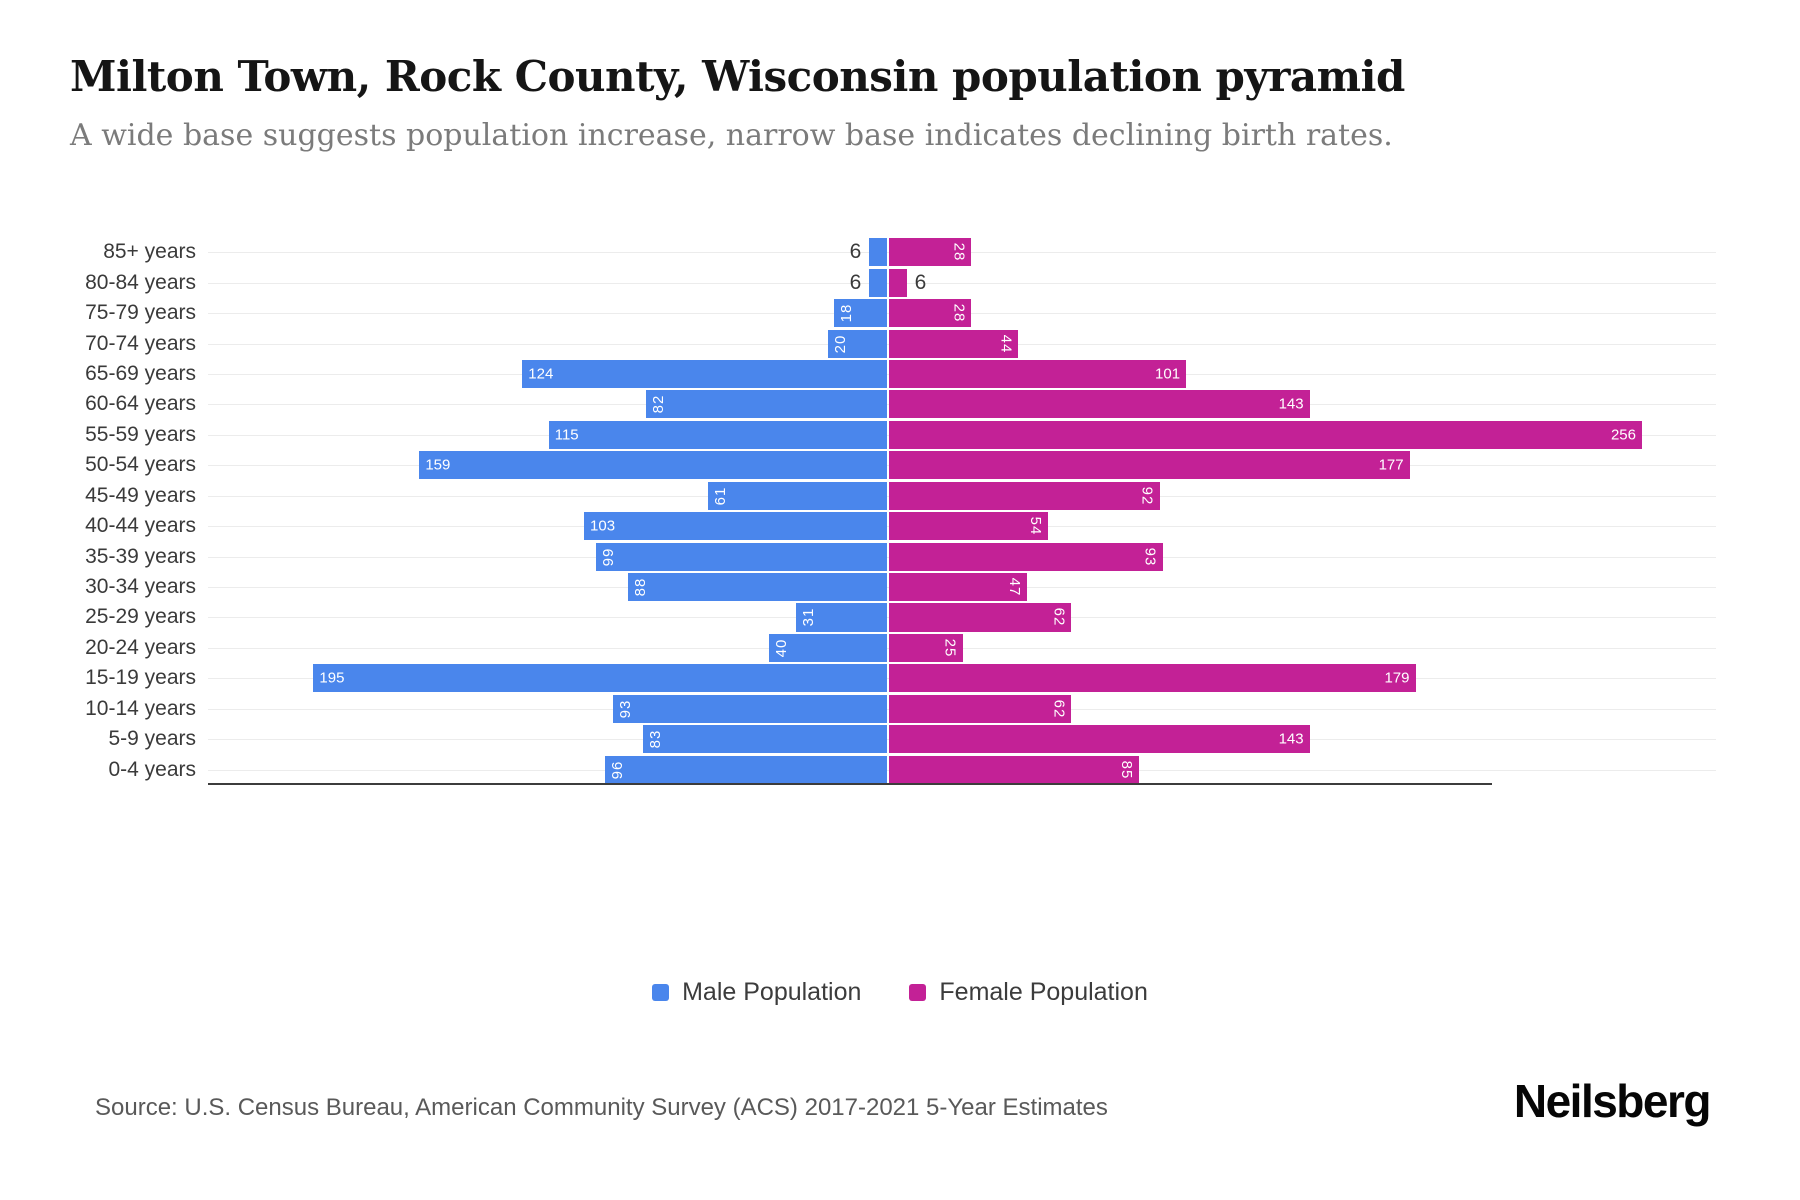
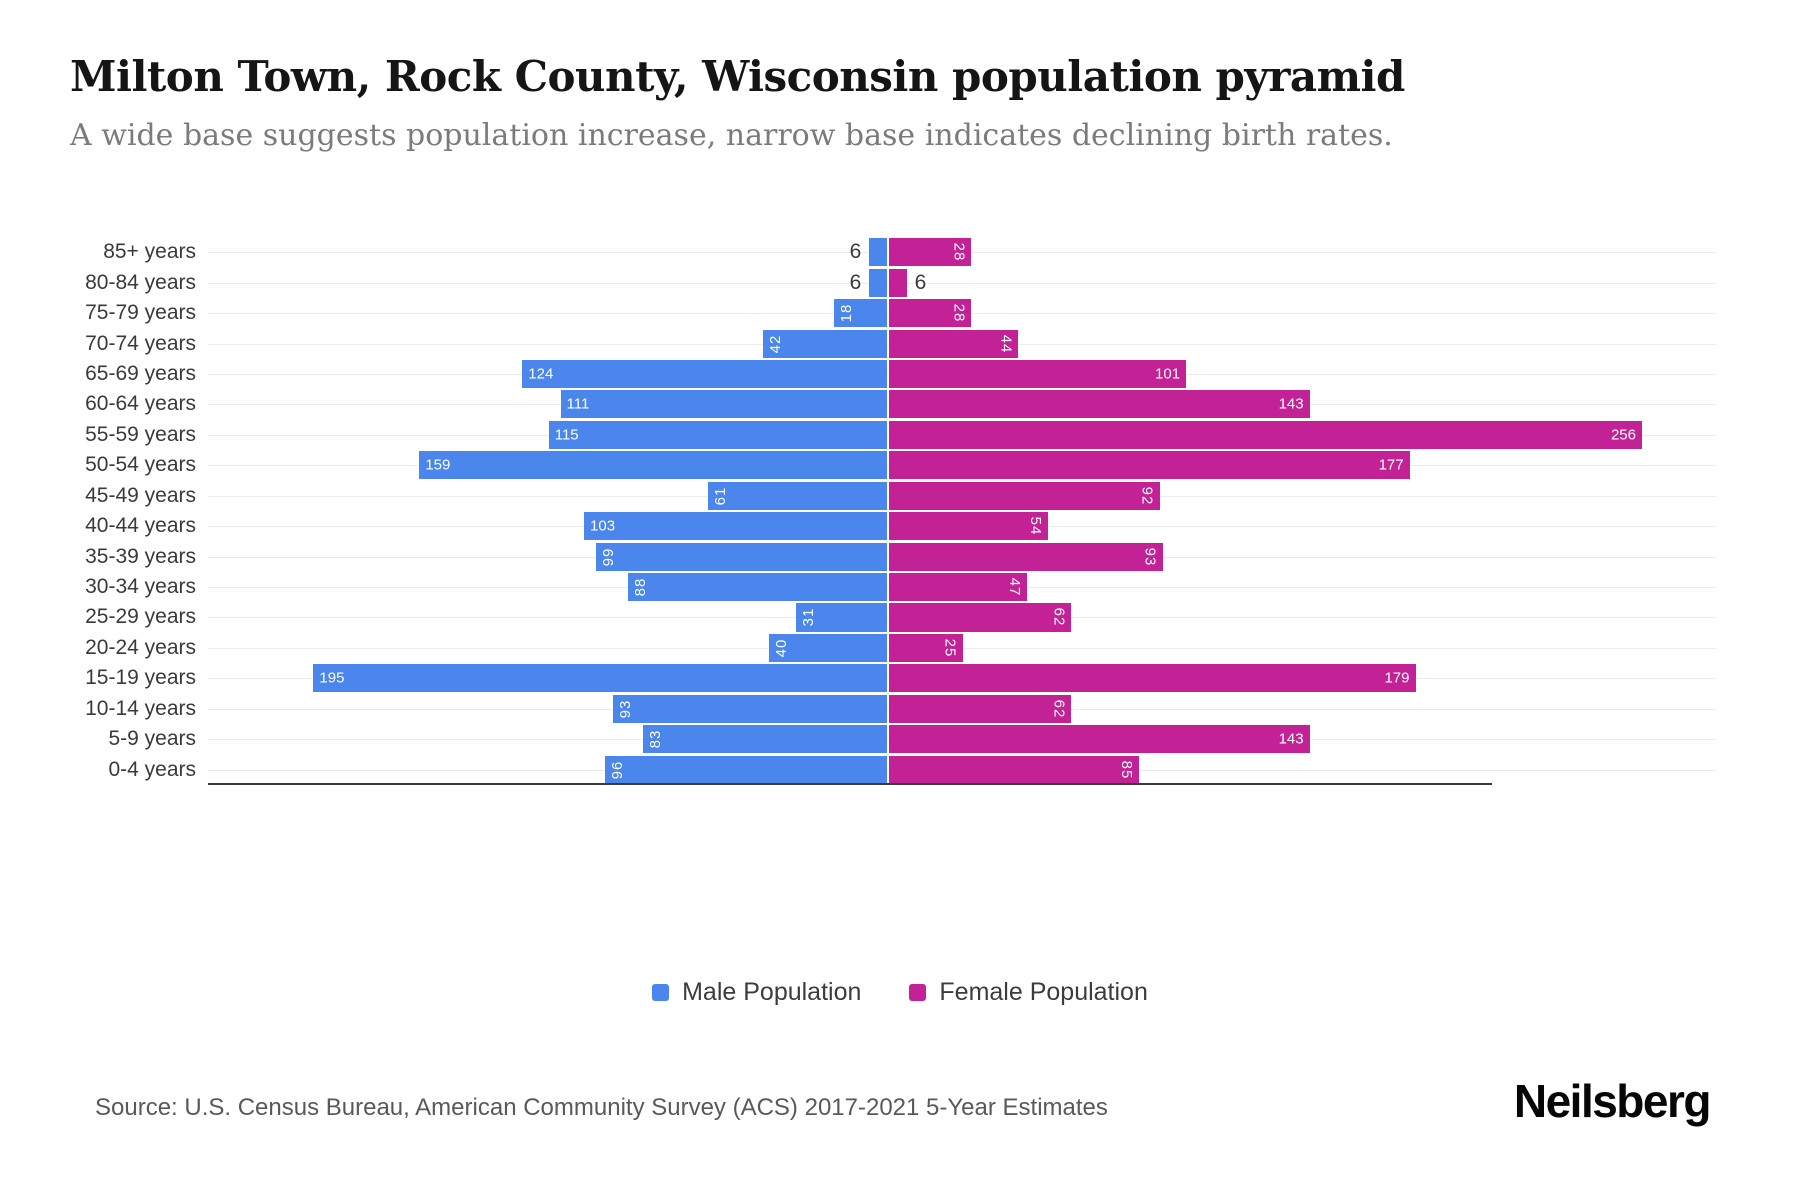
Male Population/70-74 years: 20 -> 42
Male Population/60-64 years: 82 -> 111
